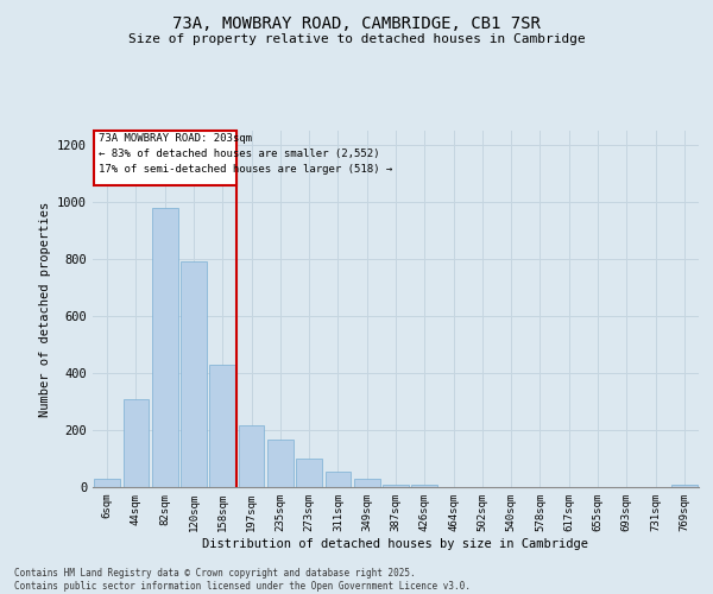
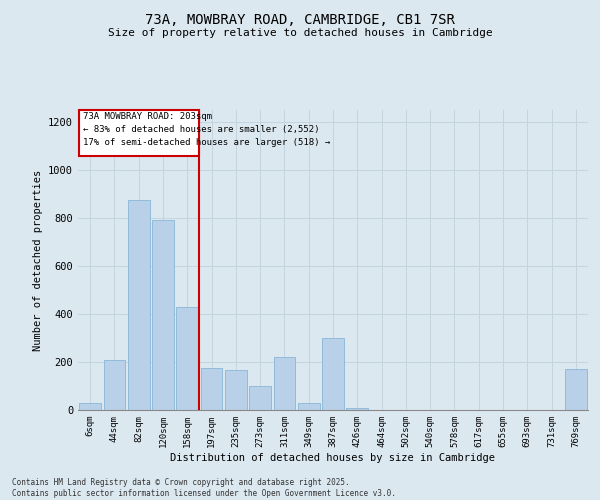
44sqm: 310 -> 210
82sqm: 980 -> 875
197sqm: 215 -> 175
311sqm: 55 -> 220
387sqm: 10 -> 300
769sqm: 8 -> 170
